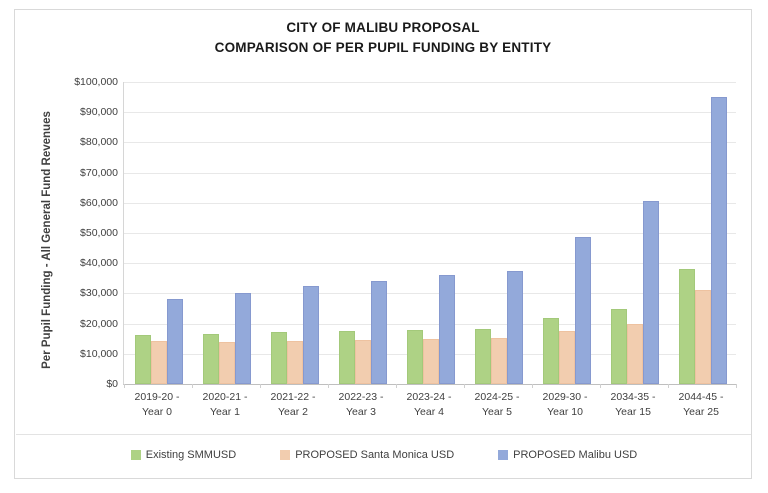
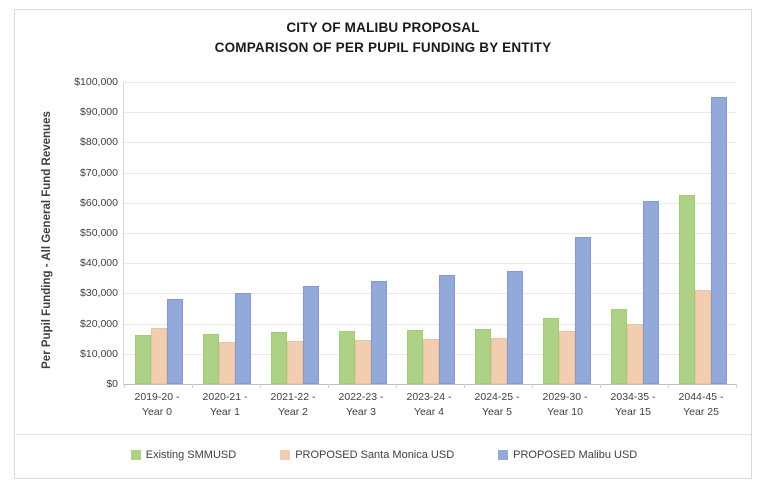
PROPOSED Santa Monica USD/2019-20 - Year 0: $14000 -> $18000
Existing SMMUSD/2044-45 - Year 25: $38000 -> $62000
